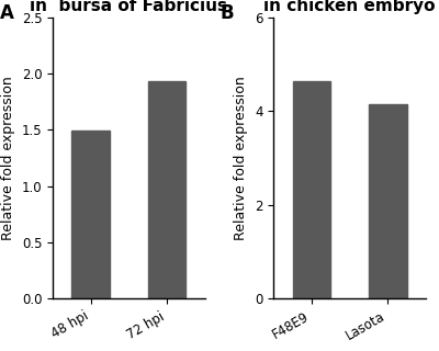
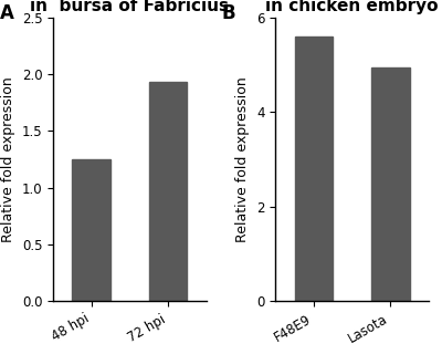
48 hpi: 1.49 -> 1.25
F48E9: 4.65 -> 5.60
Lasota: 4.15 -> 4.95
